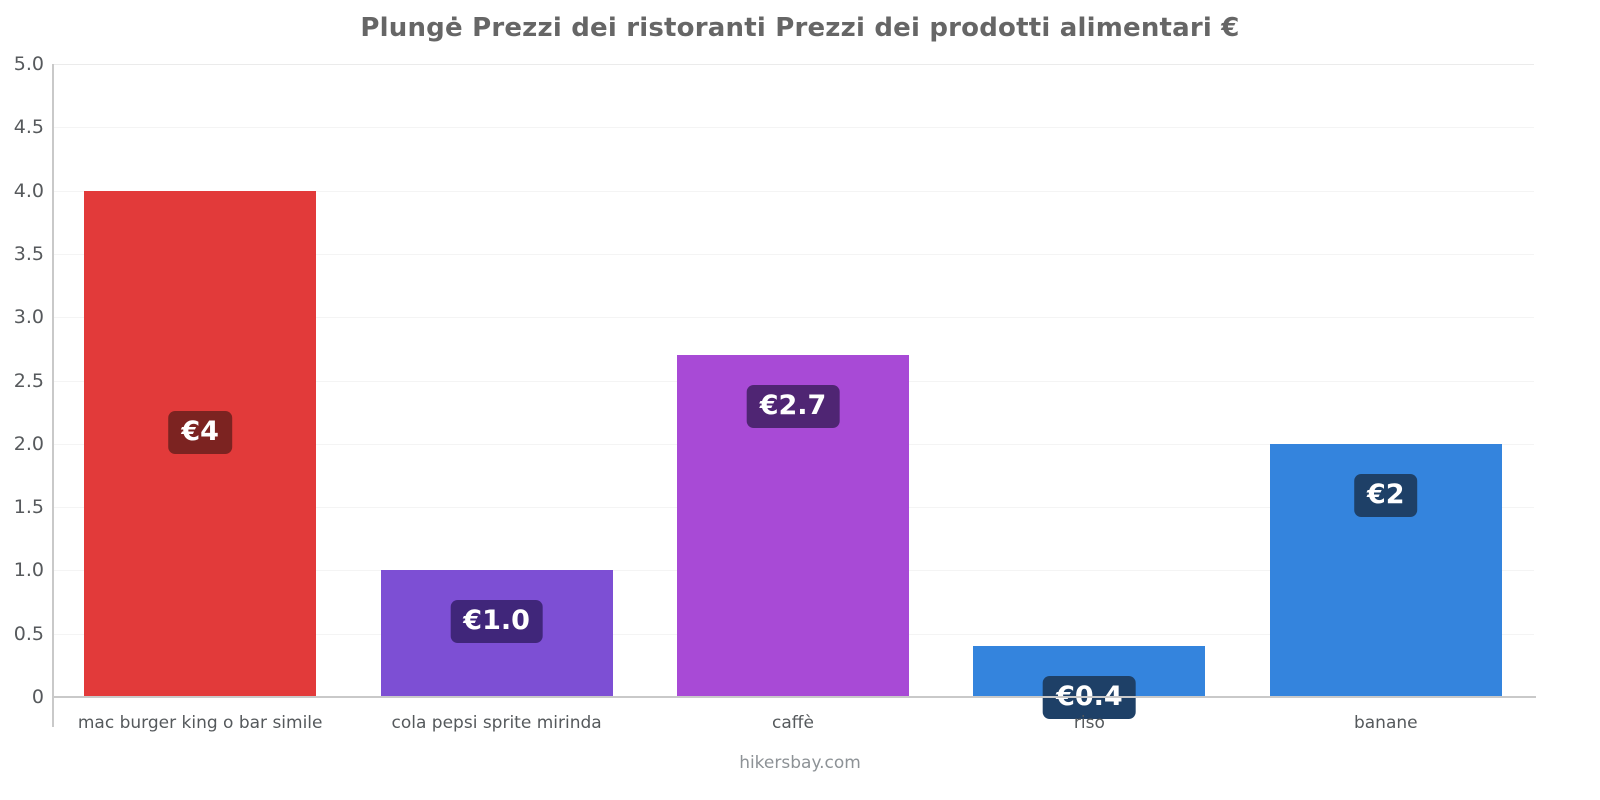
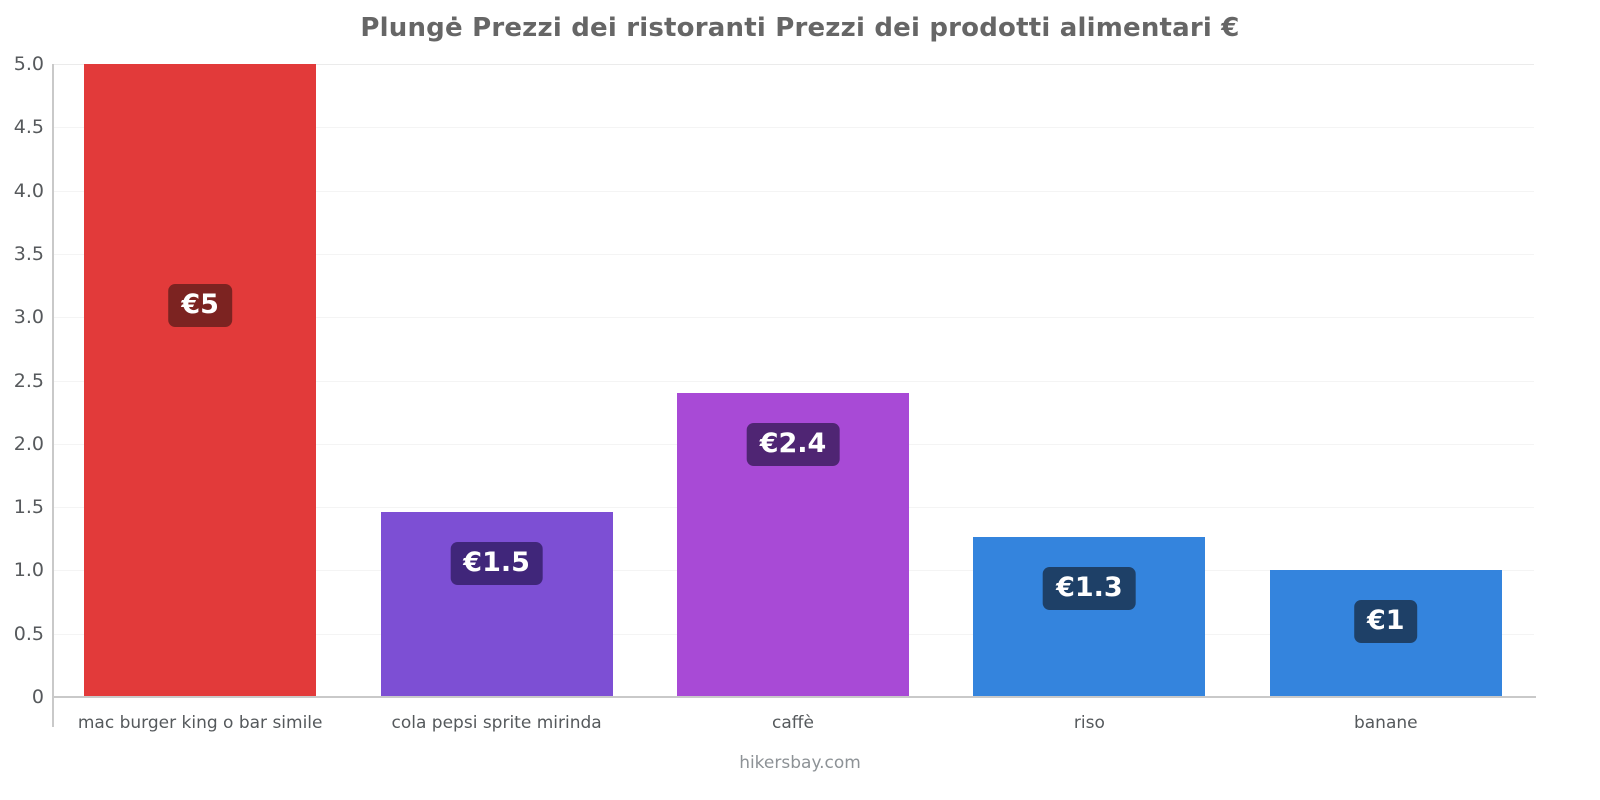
mac burger king o bar simile: €4 -> €5
cola pepsi sprite mirinda: €1.0 -> €1.5
caffè: €2.7 -> €2.4
riso: €0.4 -> €1.3
banane: €2 -> €1
